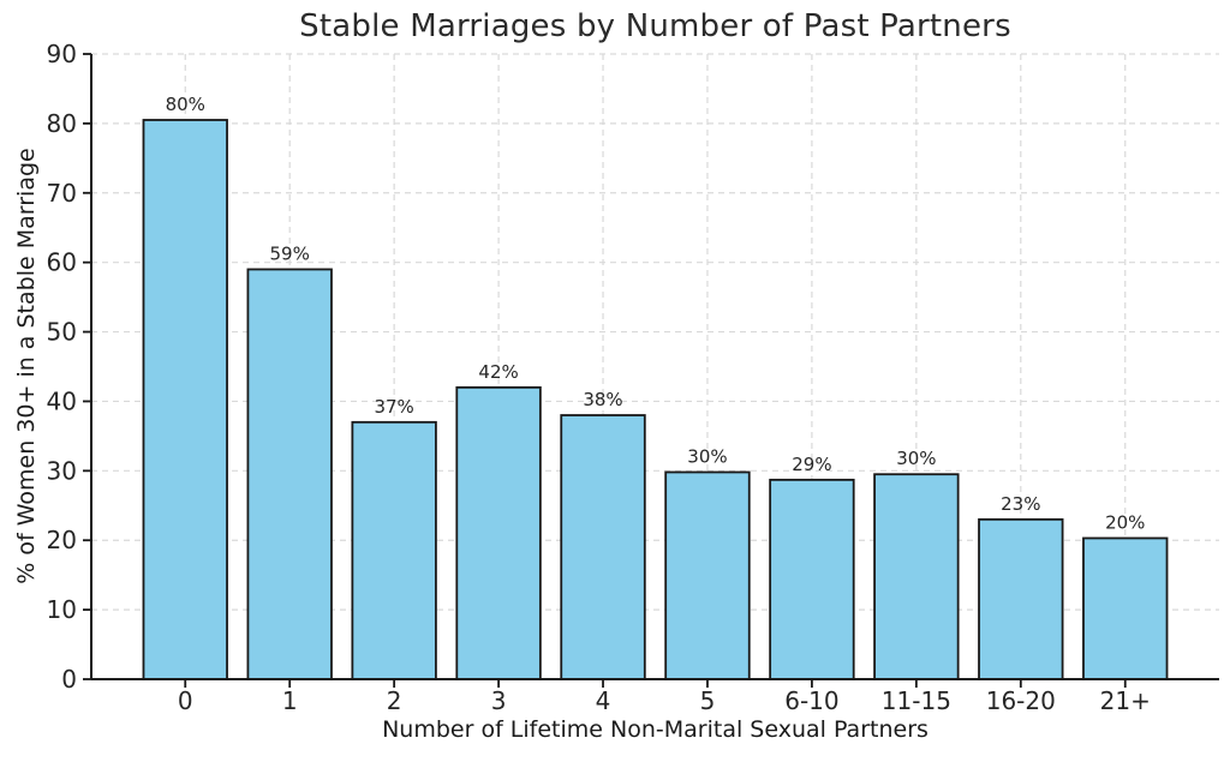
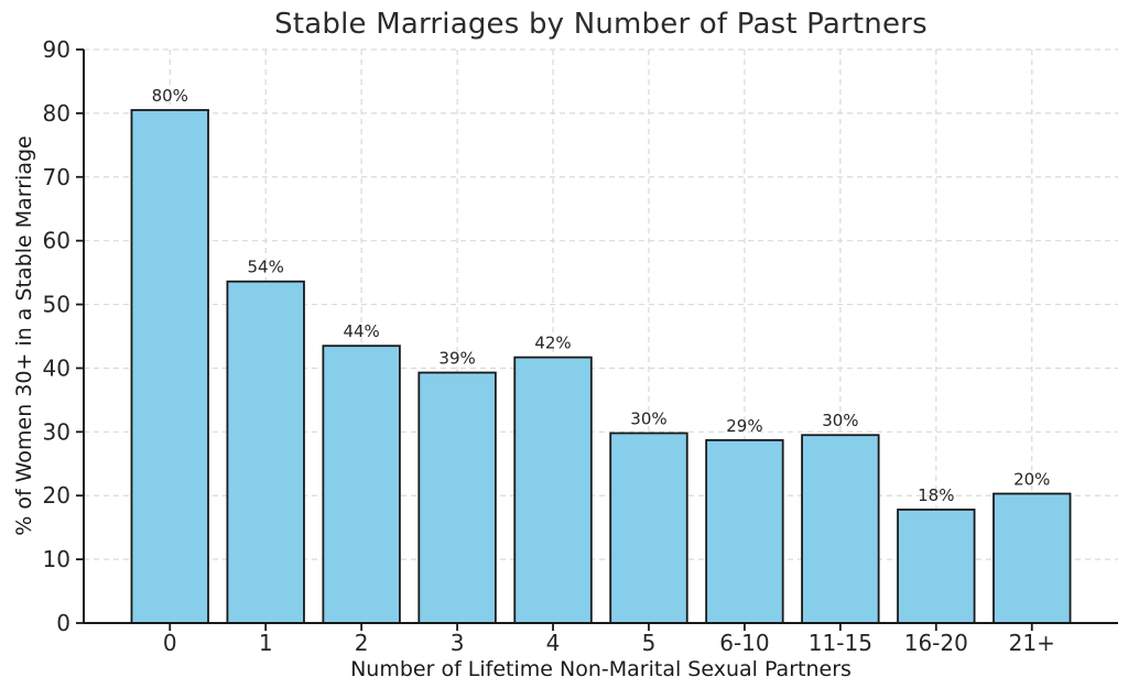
1: 59% -> 54%
2: 37% -> 44%
3: 42% -> 39%
4: 38% -> 42%
16-20: 23% -> 18%
